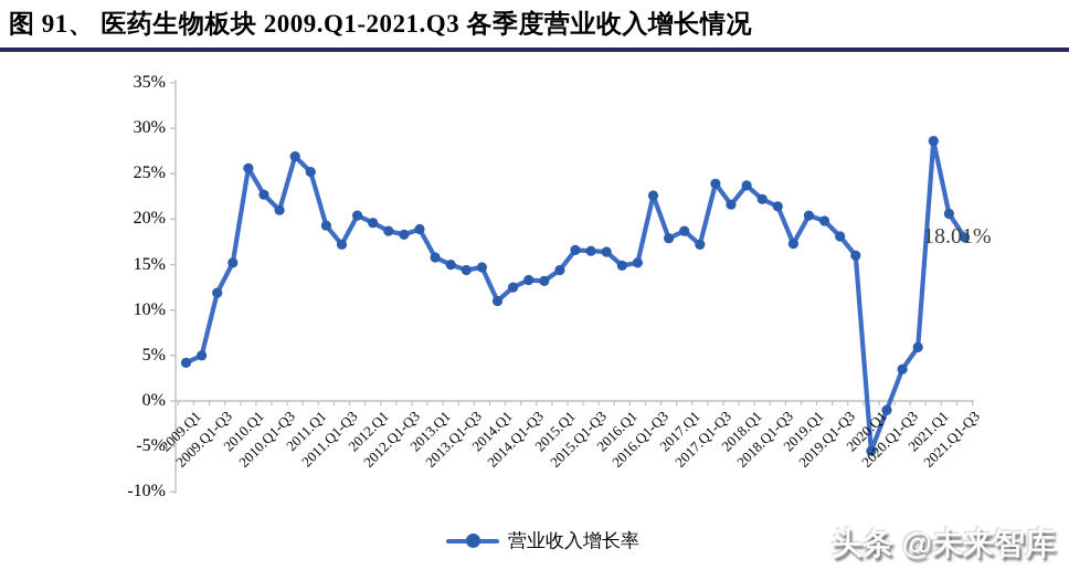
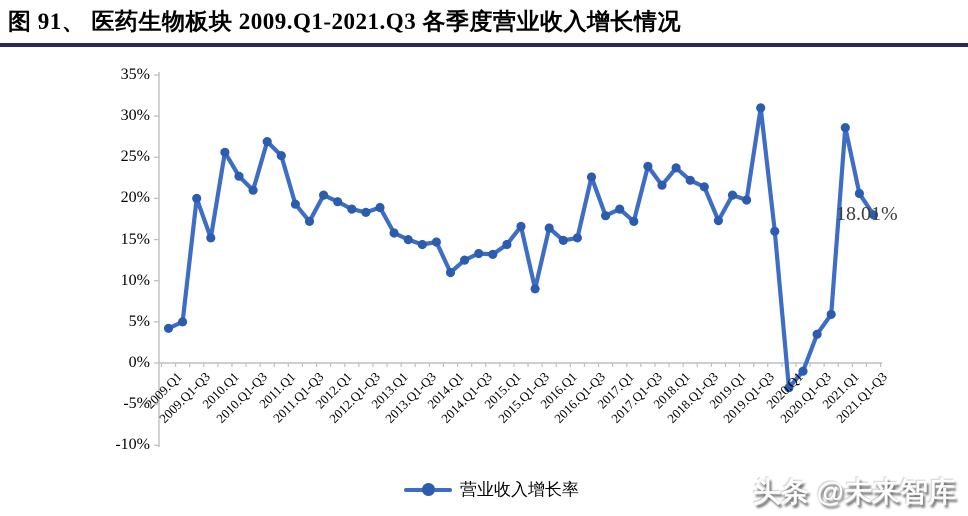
2009.Q1-Q3: 12% -> 20%
2015.Q1-Q3: 16% -> 9%
2019.Q1-Q3: 18% -> 31%
2020.Q1: -6% -> -3%
